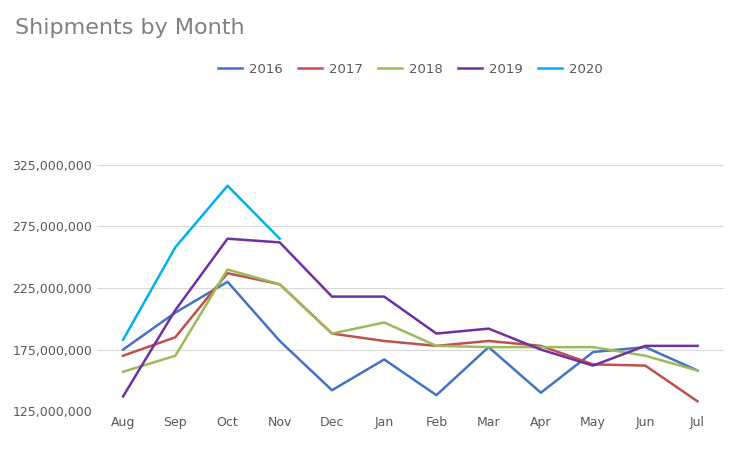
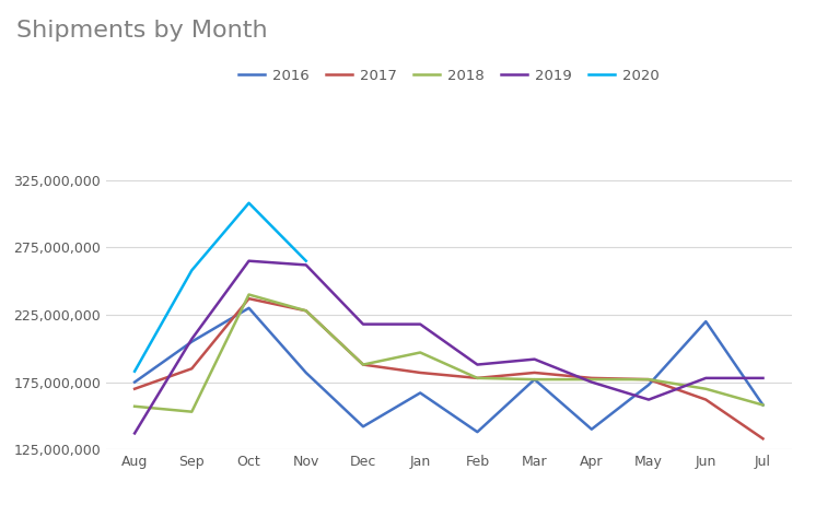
2018/Sep: 170,000,000 -> 153,000,000
2017/May: 163,000,000 -> 177,000,000
2016/Jun: 177,000,000 -> 220,000,000
